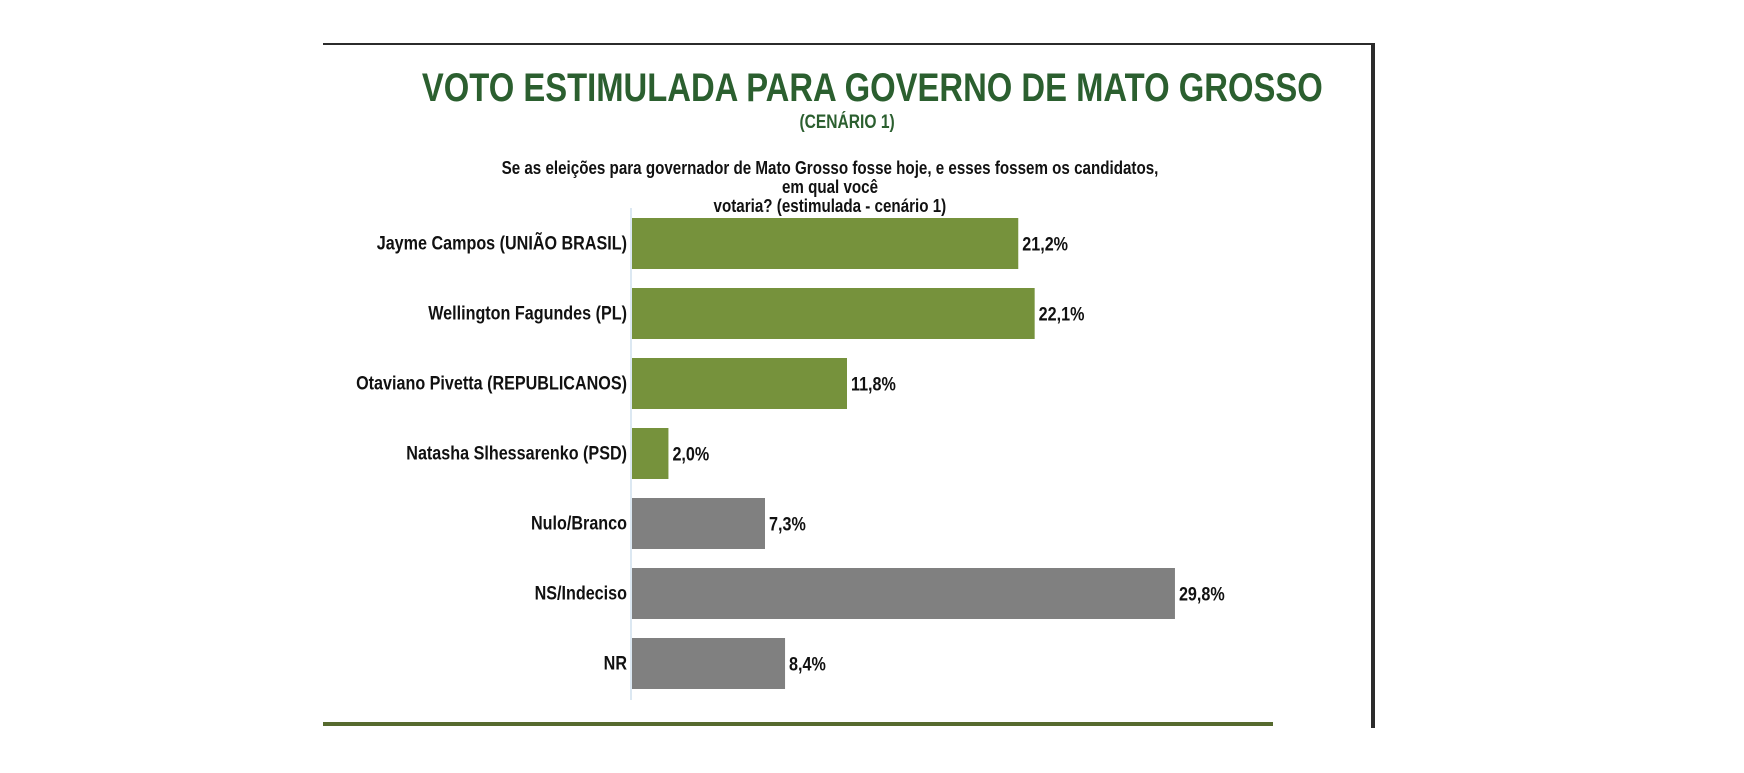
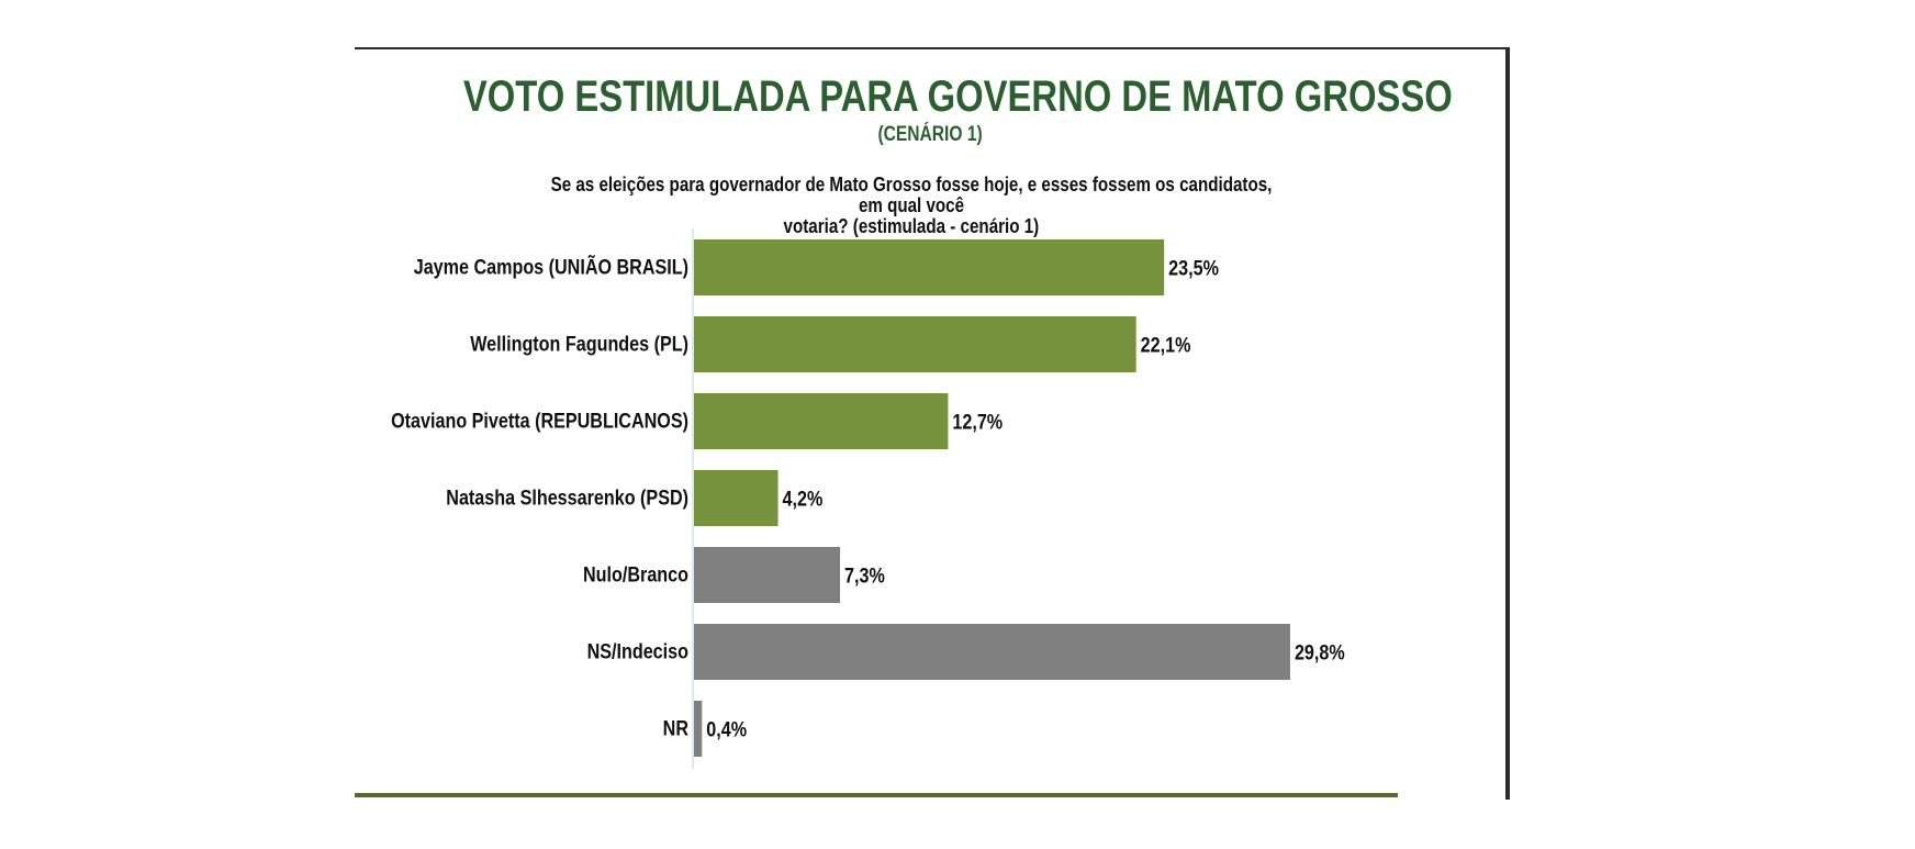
Jayme Campos (UNIÃO BRASIL): 21,2% -> 23,5%
Otaviano Pivetta (REPUBLICANOS): 11,8% -> 12,7%
Natasha Slhessarenko (PSD): 2,0% -> 4,2%
NR: 8,4% -> 0,4%
